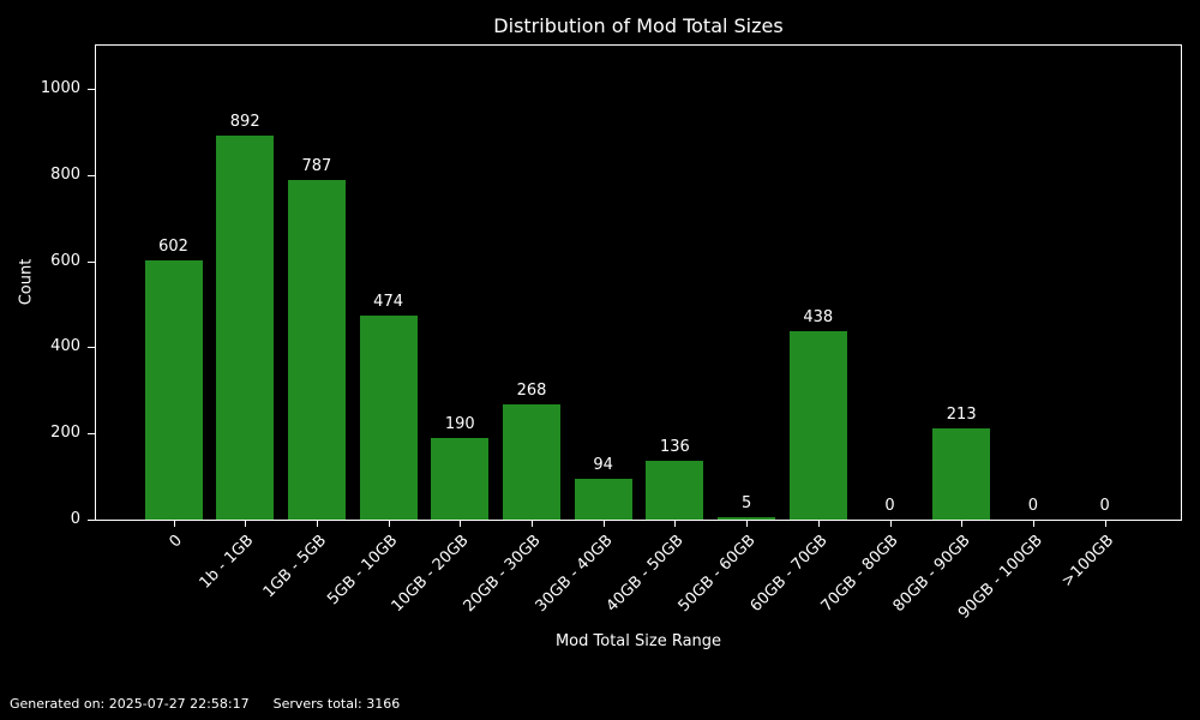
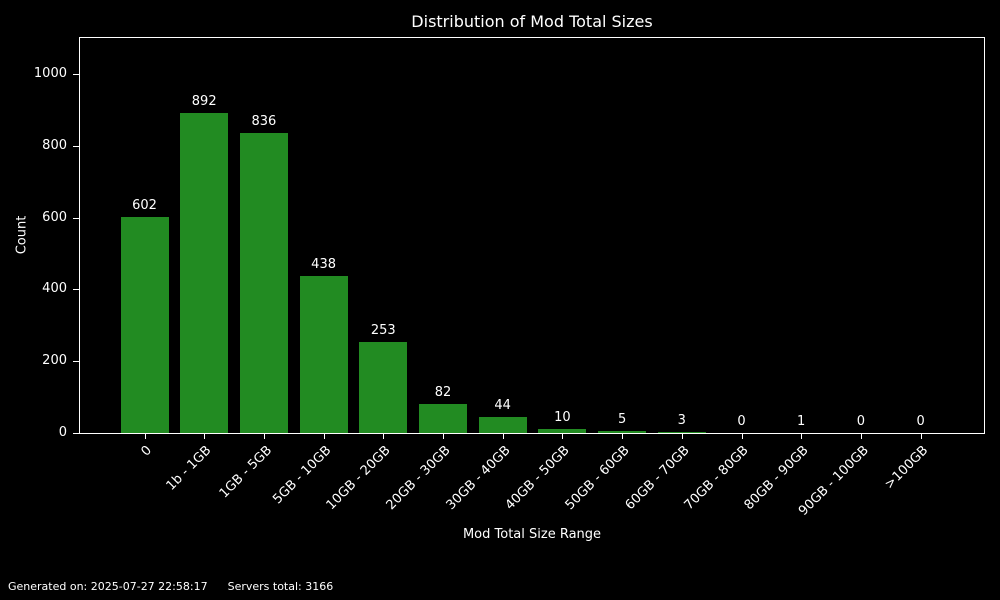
1GB - 5GB: 787 -> 836
5GB - 10GB: 474 -> 438
10GB - 20GB: 190 -> 253
20GB - 30GB: 268 -> 82
30GB - 40GB: 94 -> 44
40GB - 50GB: 136 -> 10
60GB - 70GB: 438 -> 3
80GB - 90GB: 213 -> 1
